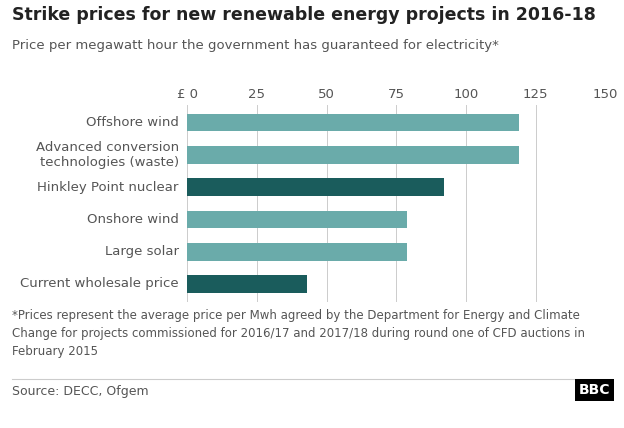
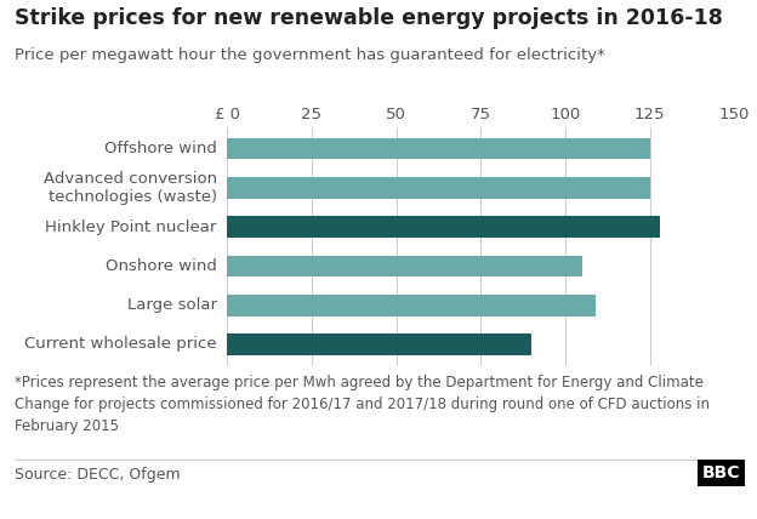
Offshore wind: 119 -> 125
Advanced conversion technologies (waste): 119 -> 125
Hinkley Point nuclear: 92 -> 128
Onshore wind: 79 -> 105
Large solar: 79 -> 109
Current wholesale price: 43 -> 90
